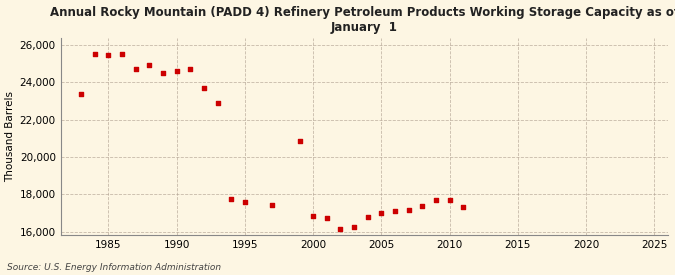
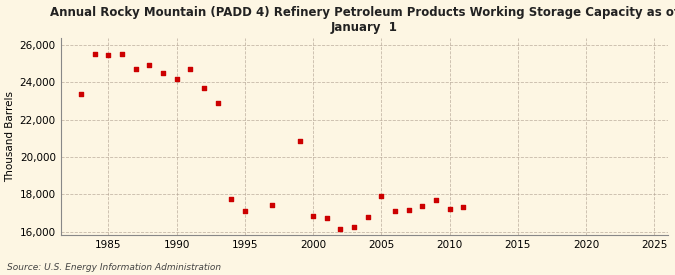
1990: 24,600 -> 24,200
1995: 17,600 -> 17,100
2005: 17,000 -> 17,900
2010: 17,700 -> 17,200
